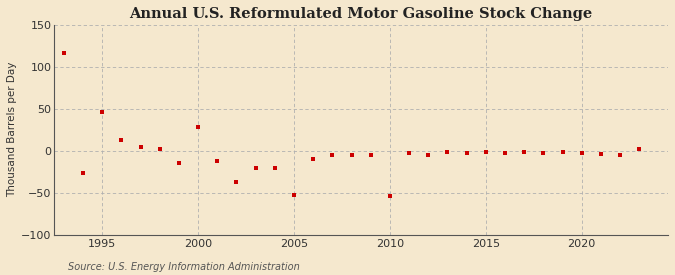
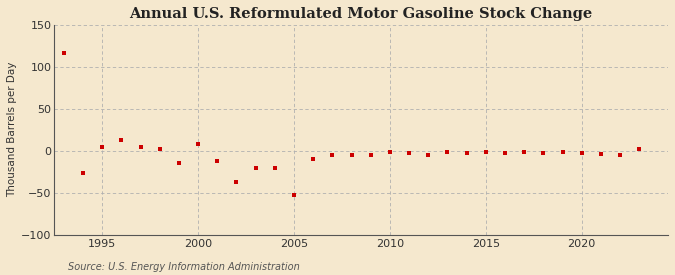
1995: 46 -> 4
2000: 28 -> 8
2010: -54 -> -2
